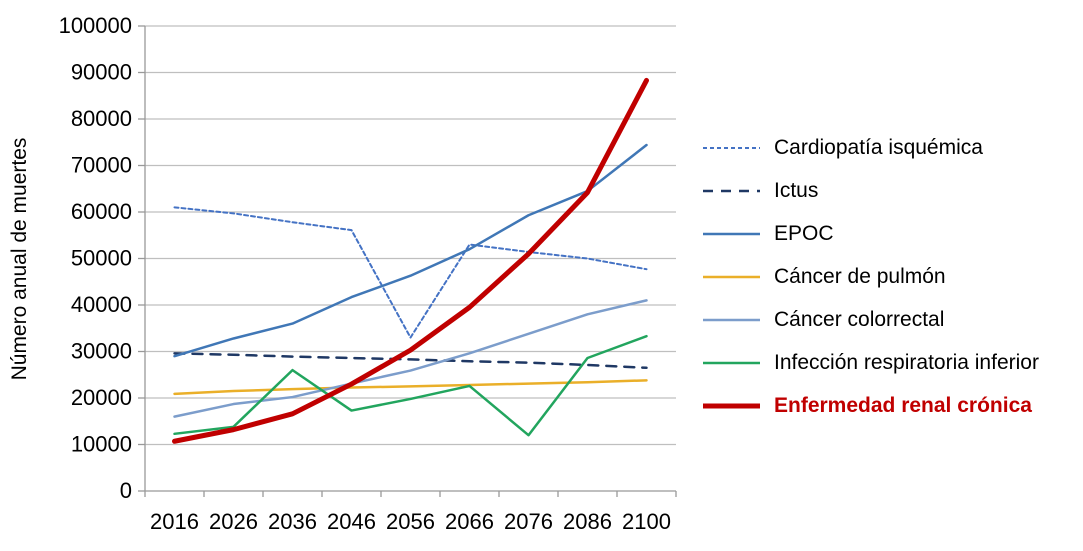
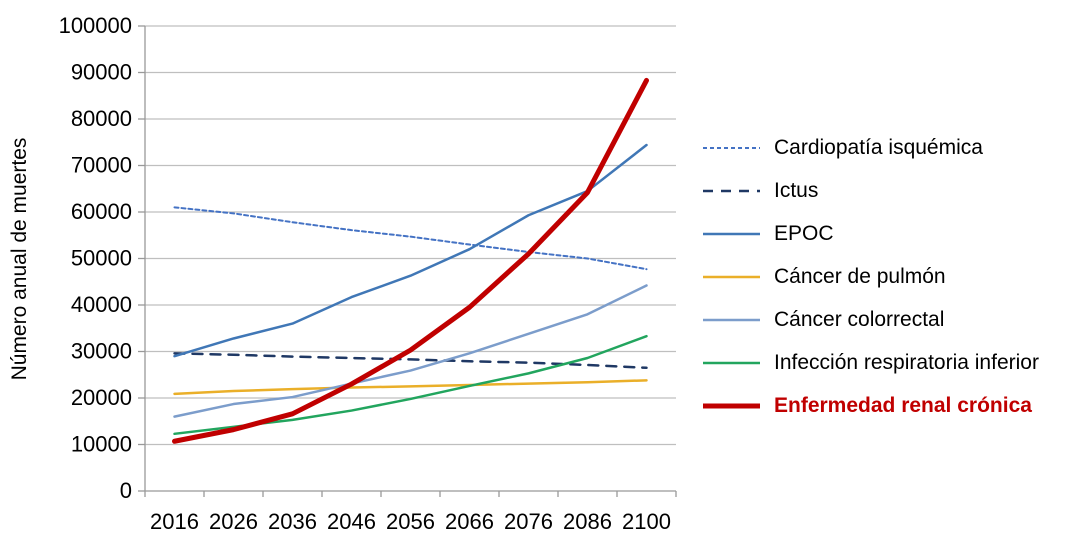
Infección respiratoria inferior/2036: 26000 -> 15000
Cardiopatía isquémica/2056: 33000 -> 55000
Infección respiratoria inferior/2076: 12000 -> 25000
Cáncer colorrectal/2100: 41000 -> 44000
